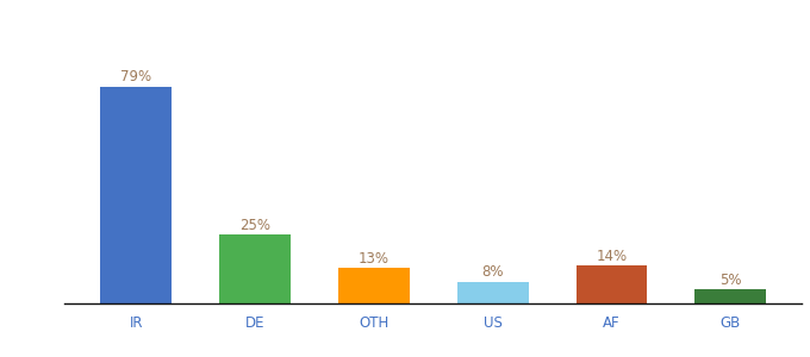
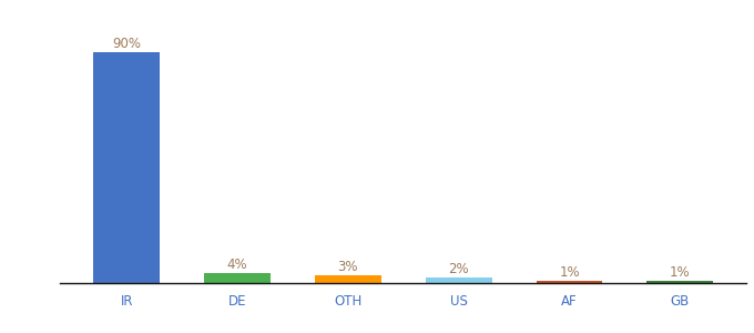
IR: 79% -> 90%
DE: 25% -> 4%
OTH: 13% -> 3%
US: 8% -> 2%
AF: 14% -> 1%
GB: 5% -> 1%
